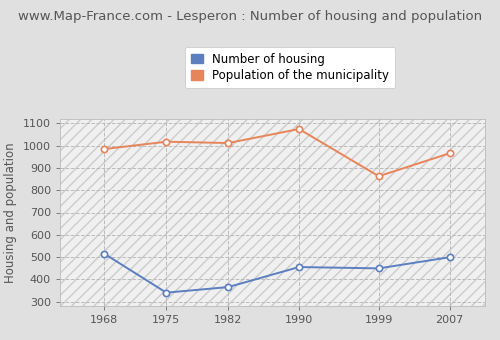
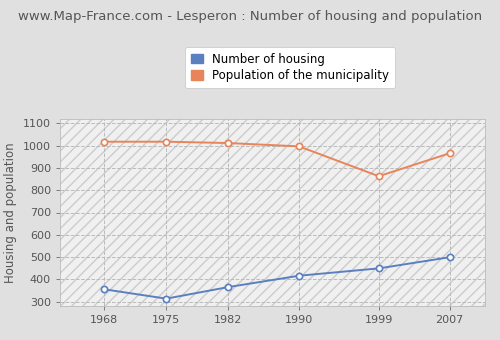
Number of housing/1968: 515 -> 355
Population of the municipality/1968: 985 -> 1018
Number of housing/1975: 340 -> 313
Number of housing/1990: 455 -> 416
Population of the municipality/1990: 1075 -> 997
